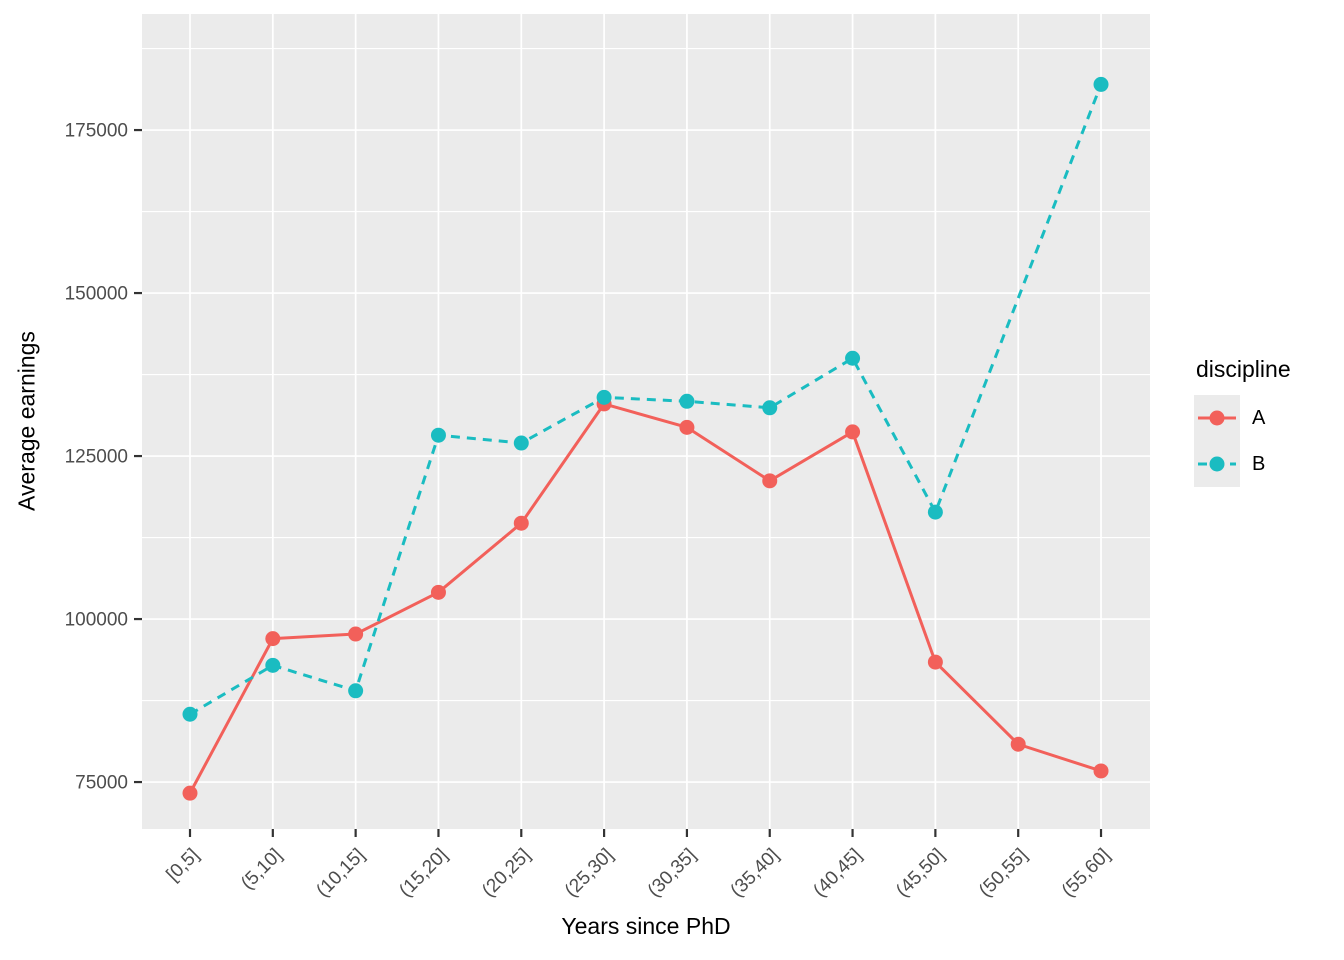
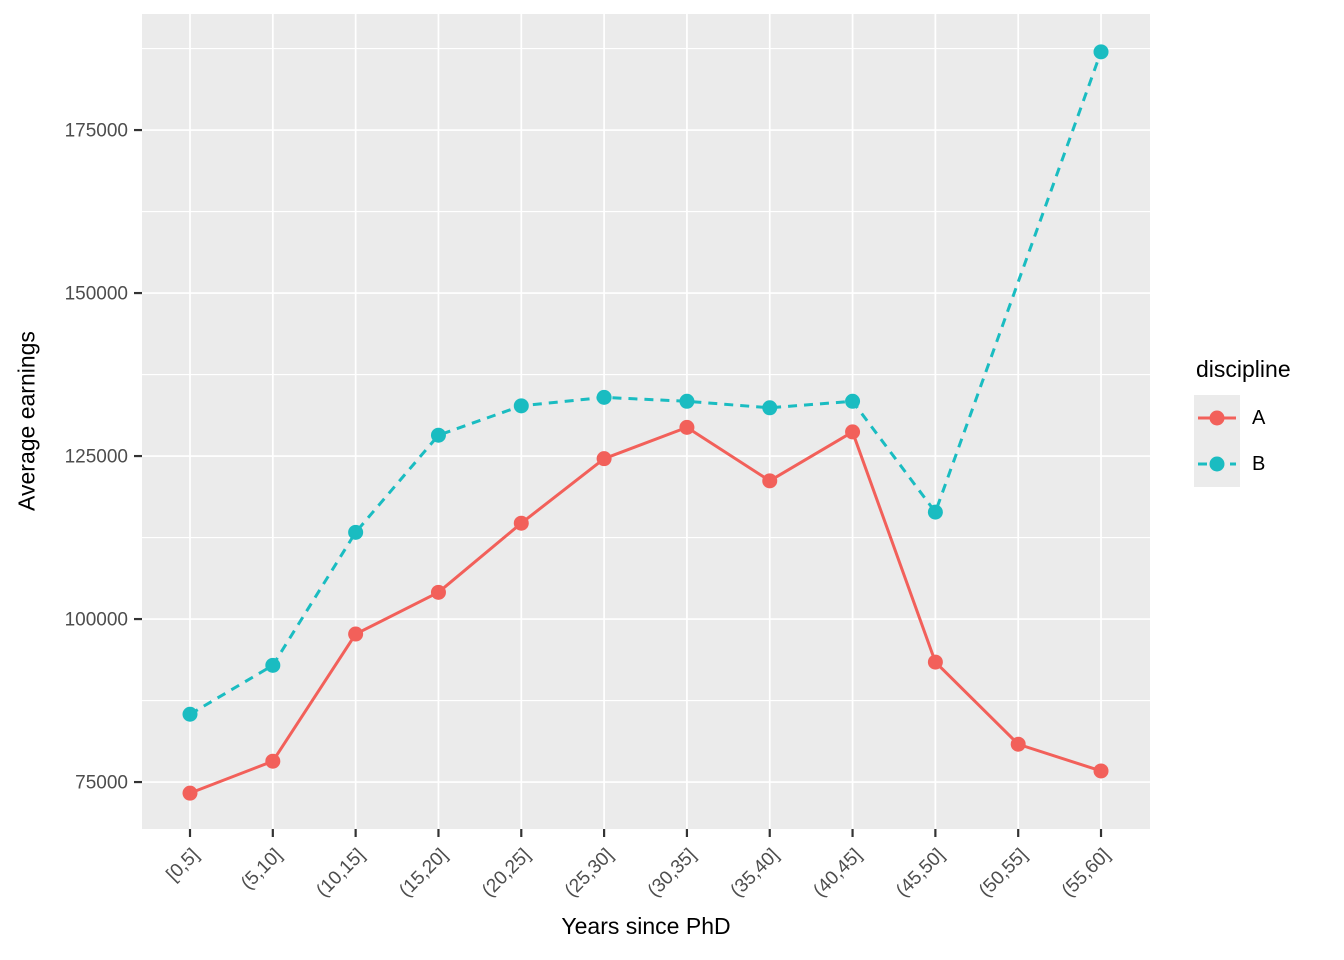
A/(5,10]: 97000 -> 78000
B/(10,15]: 89000 -> 113000
B/(20,25]: 127000 -> 133000
A/(25,30]: 133000 -> 125000
B/(40,45]: 140000 -> 133000
B/(55,60]: 182000 -> 187000
